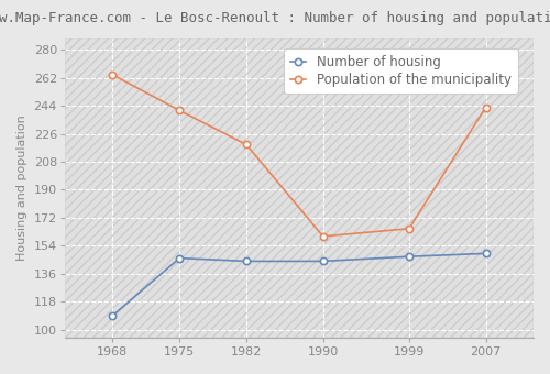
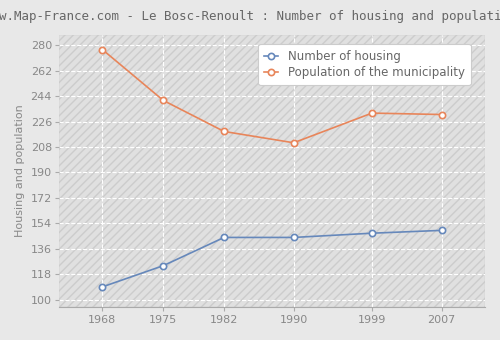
Population of the municipality/1968: 264 -> 277
Number of housing/1975: 146 -> 124
Population of the municipality/1990: 160 -> 211
Population of the municipality/1999: 165 -> 232
Population of the municipality/2007: 243 -> 231
